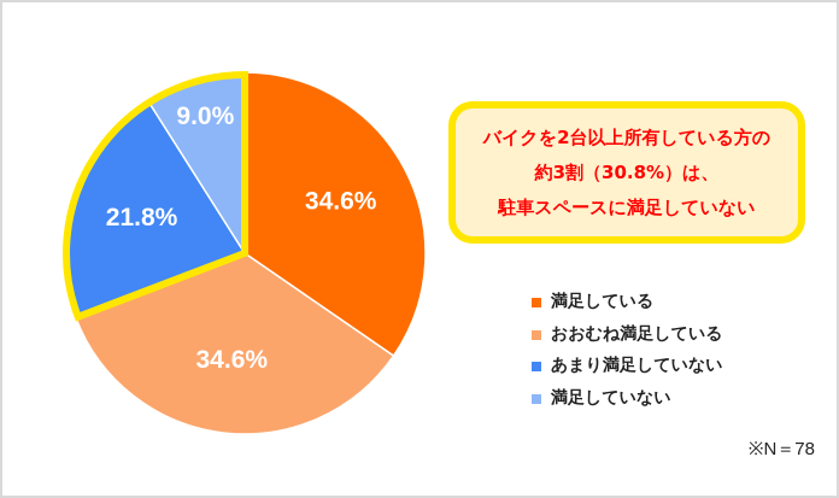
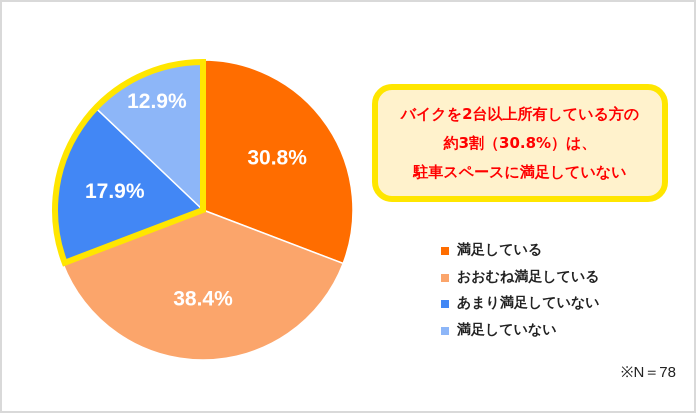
満足している: 34.6% -> 30.8%
おおむね満足している: 34.6% -> 38.4%
あまり満足していない: 21.8% -> 17.9%
満足していない: 9.0% -> 12.9%
